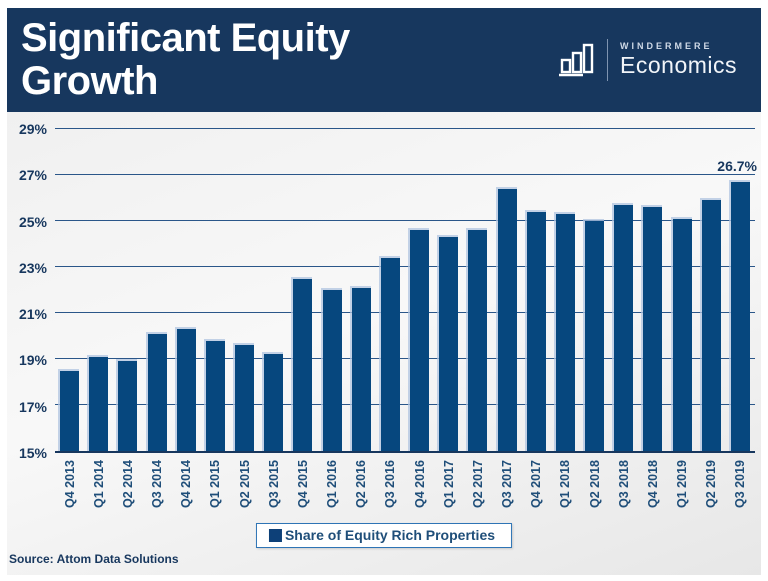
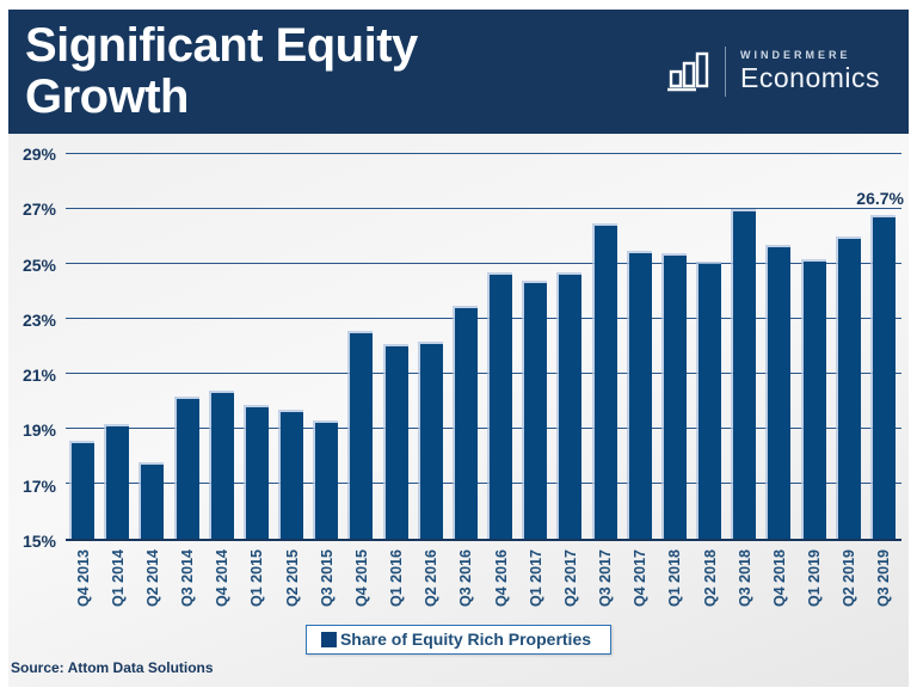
Q2 2014: 18.9% -> 17.7%
Q3 2018: 25.7% -> 26.9%
